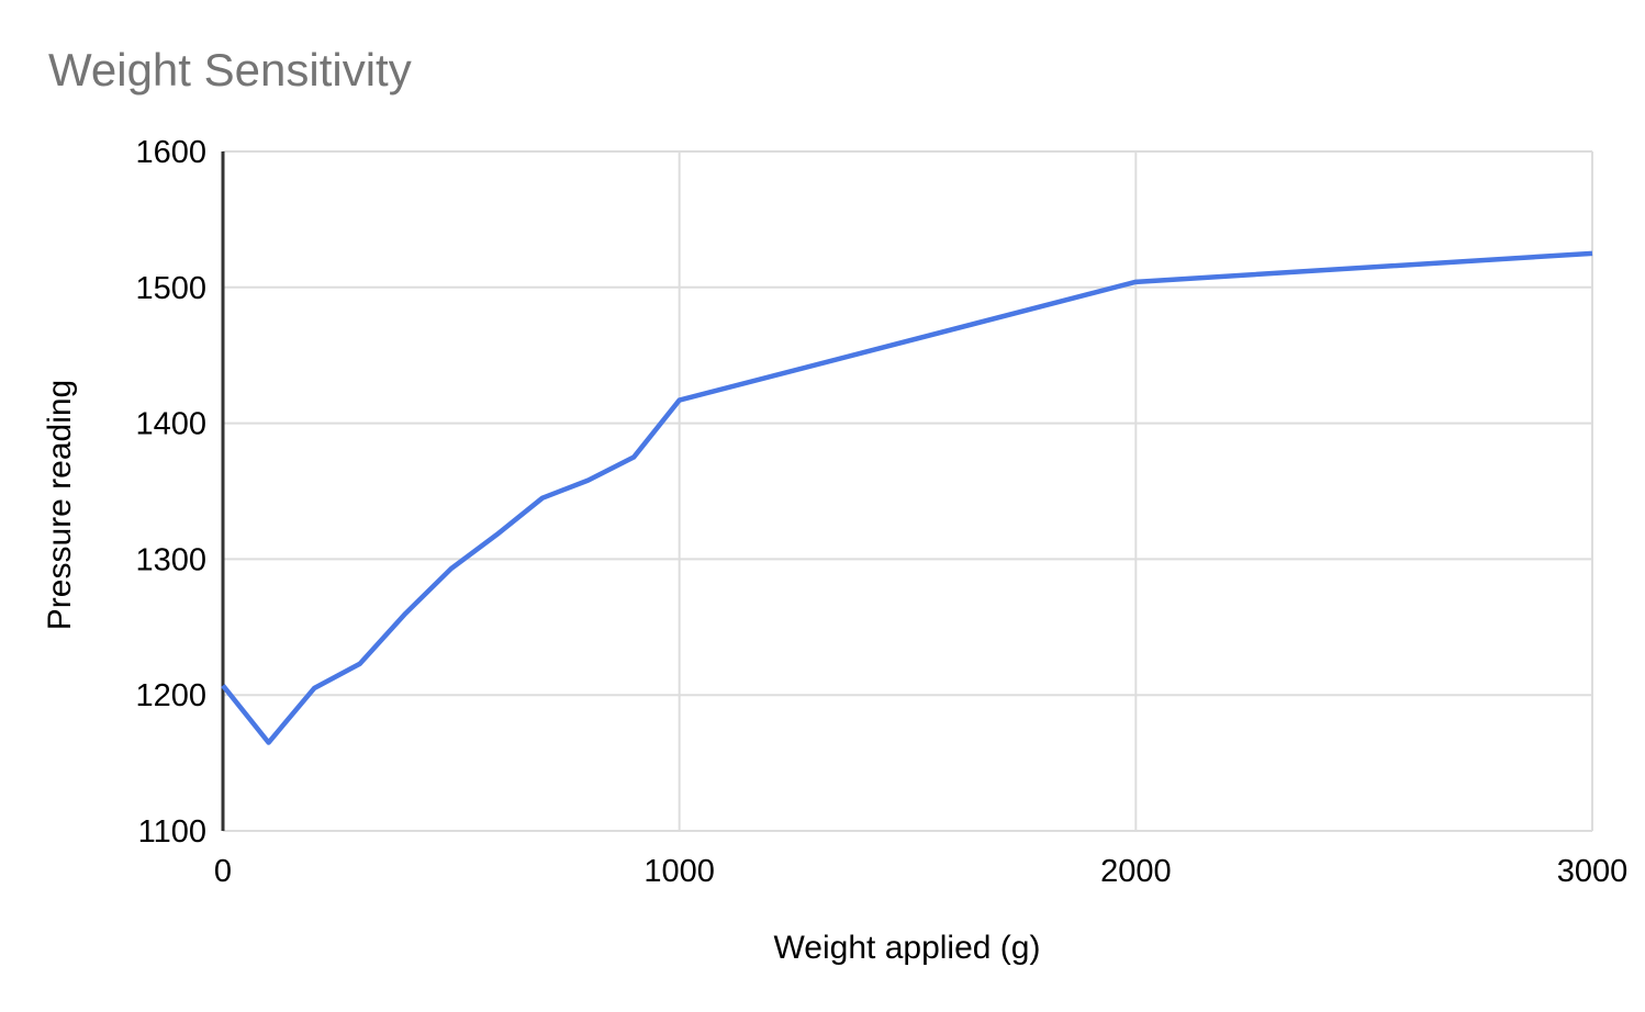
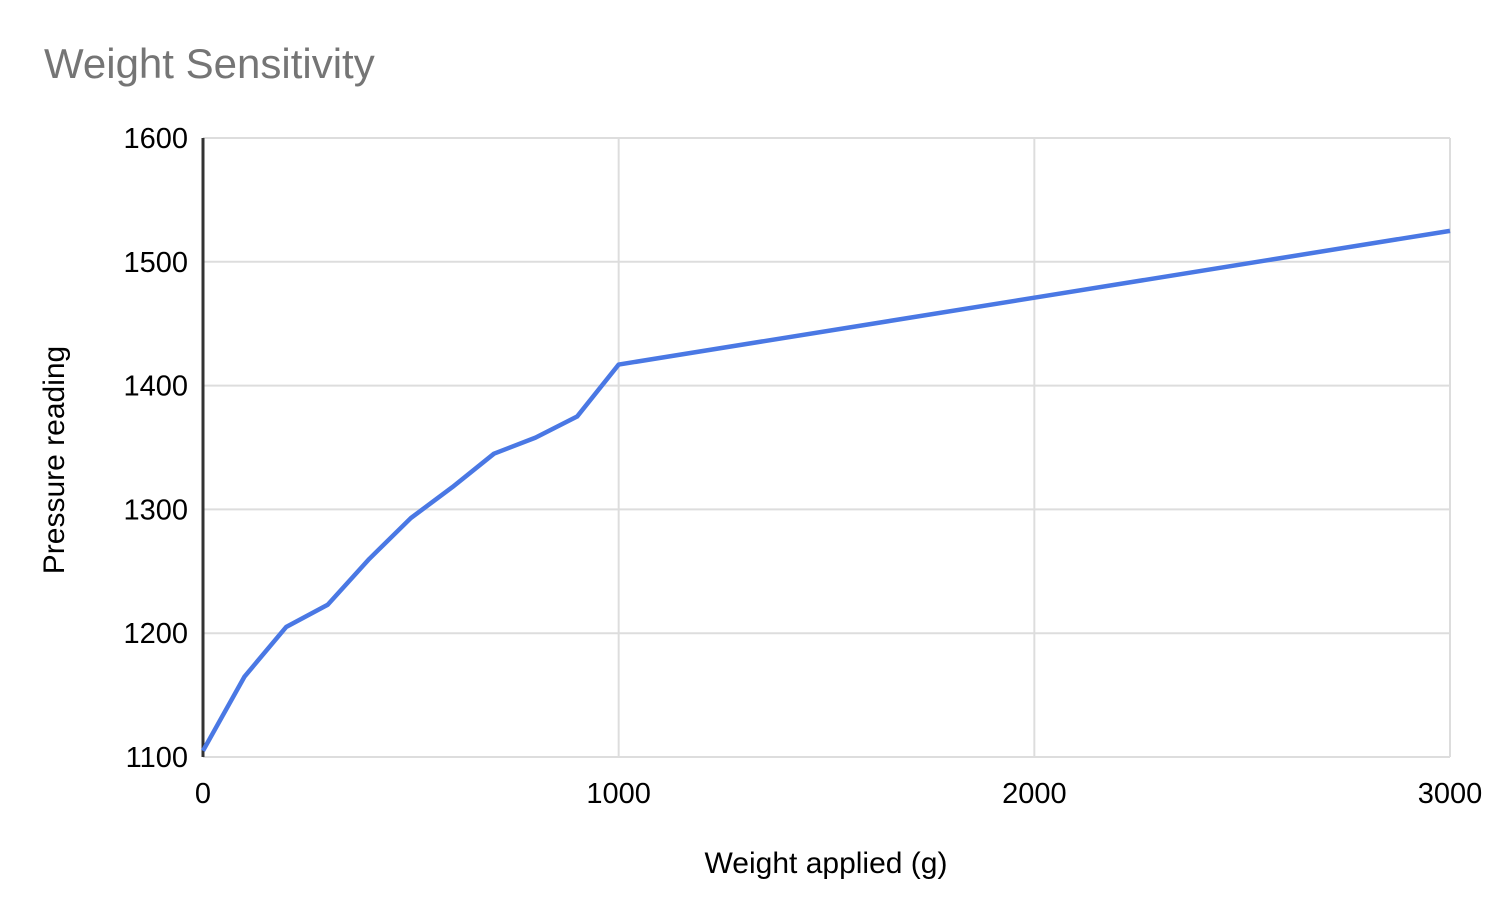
0: 1207 -> 1105
2000: 1504 -> 1471
